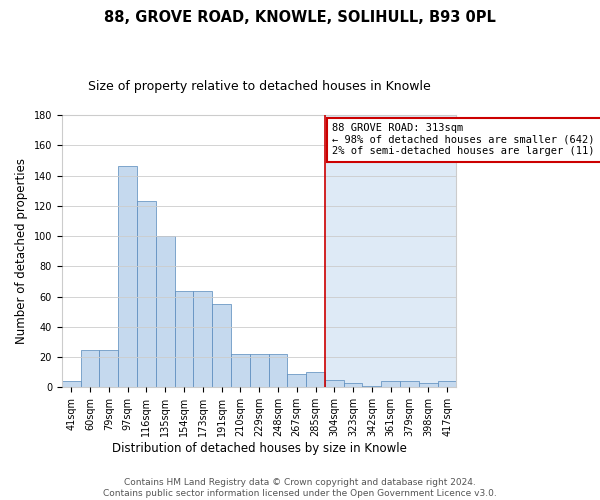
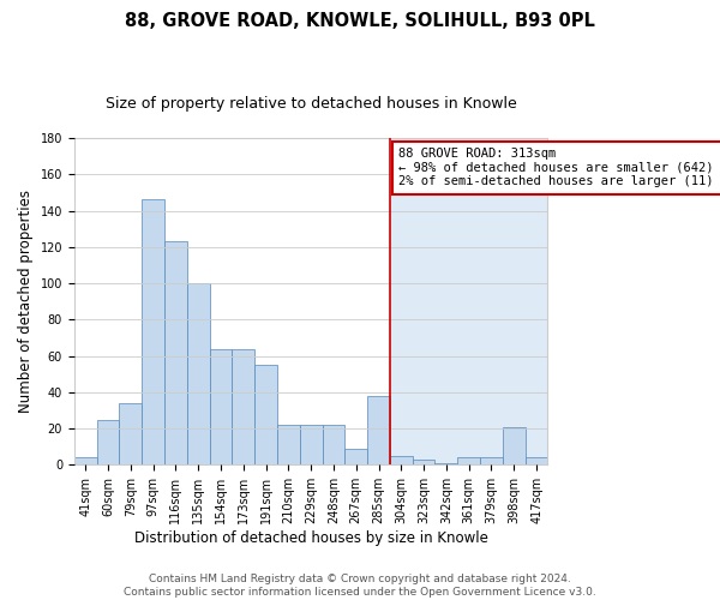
79sqm: 25 -> 34
285sqm: 10 -> 38
398sqm: 3 -> 21
